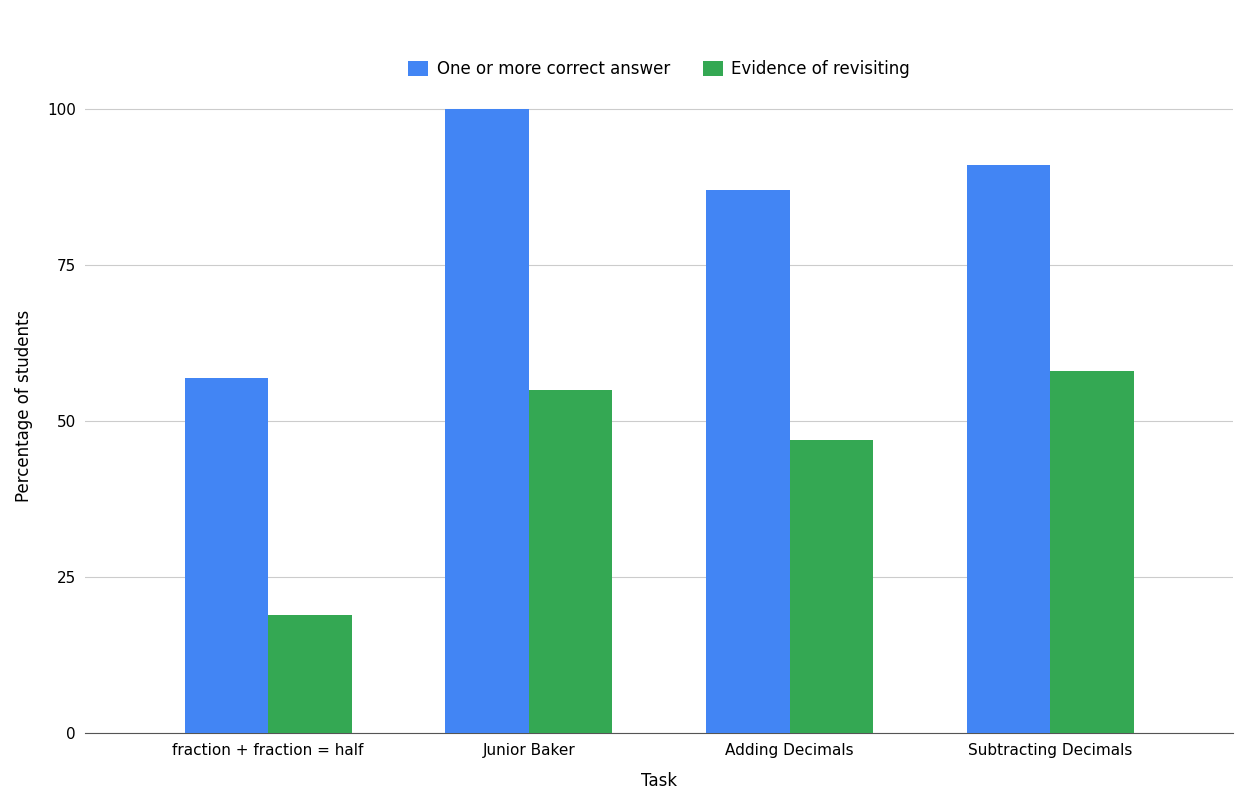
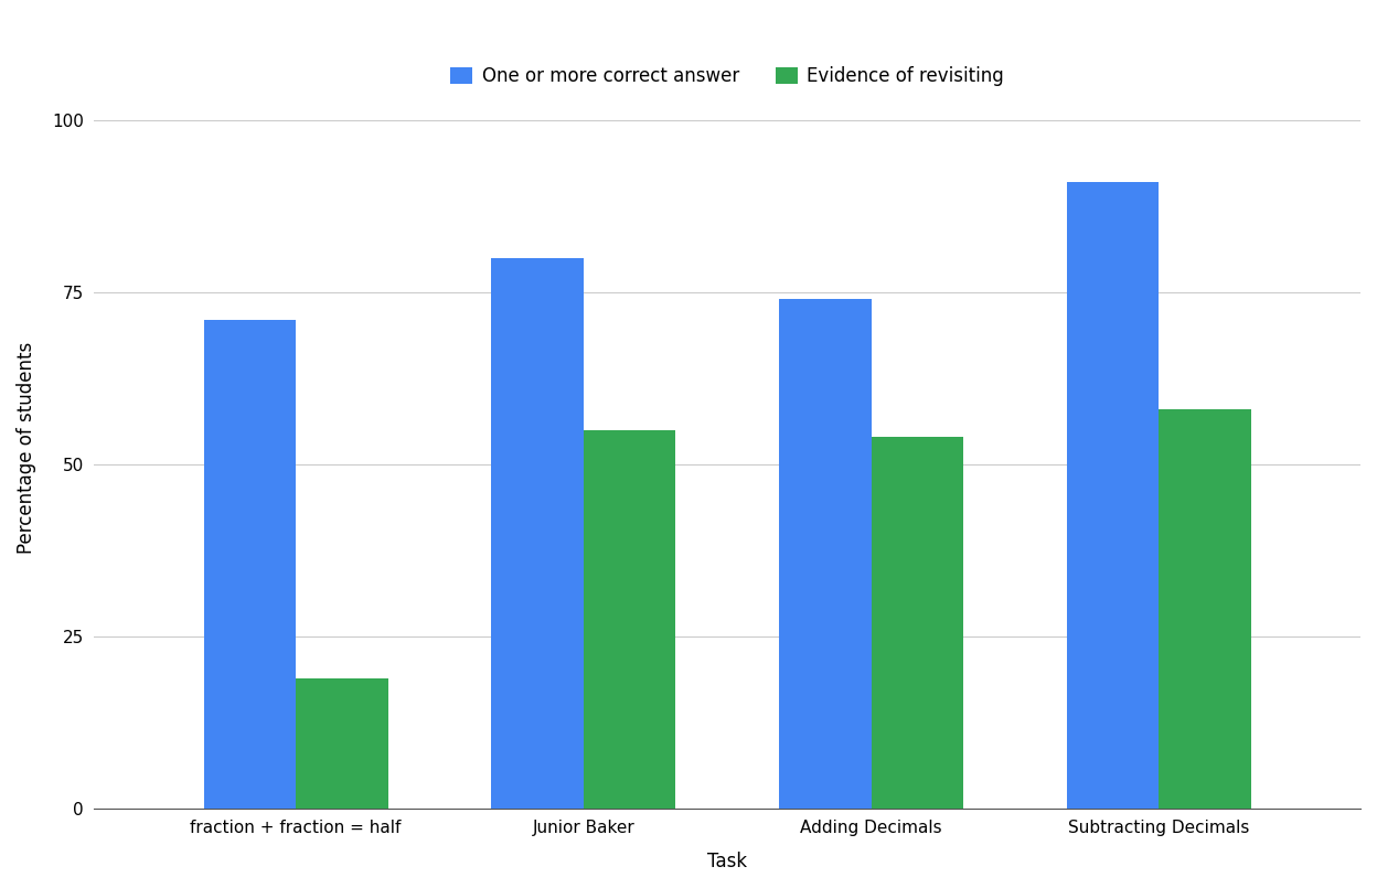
One or more correct answer/fraction + fraction = half: 57 -> 71
One or more correct answer/Junior Baker: 100 -> 80
One or more correct answer/Adding Decimals: 87 -> 74
Evidence of revisiting/Adding Decimals: 47 -> 54
